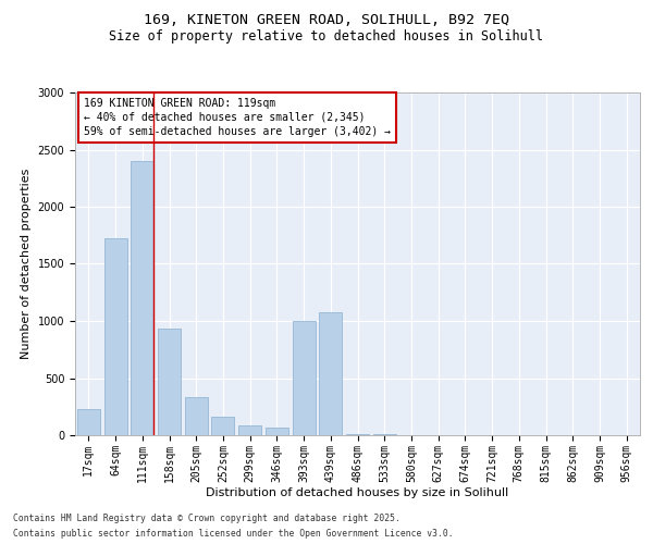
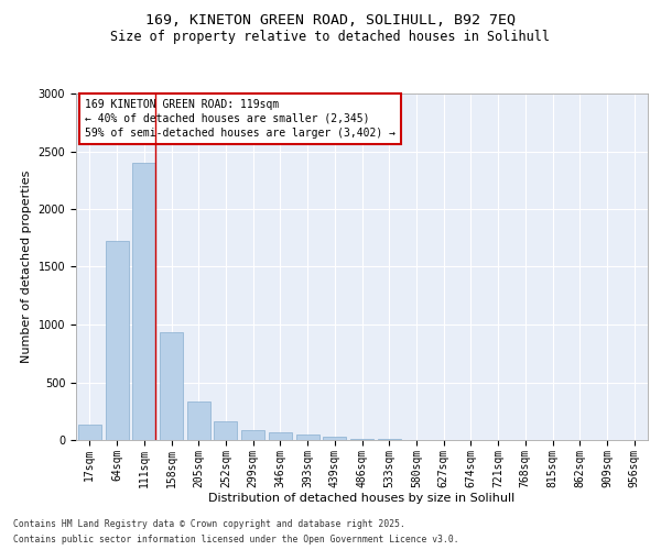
17sqm: 230 -> 130
393sqm: 1000 -> 40
439sqm: 1080 -> 20
